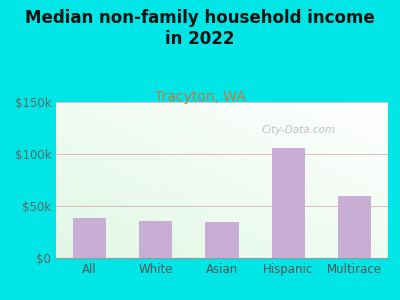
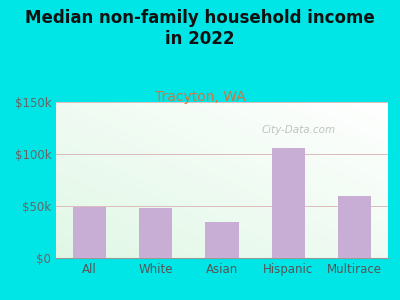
All: $38k -> $49k
White: $36k -> $48k
